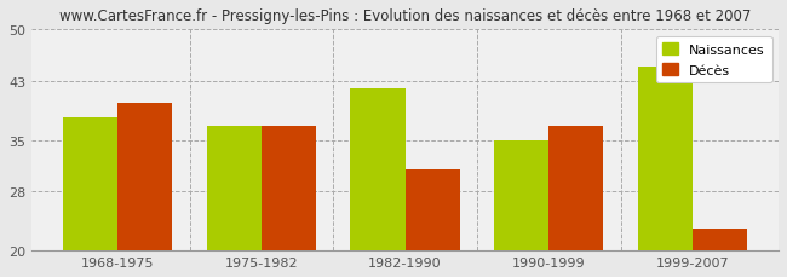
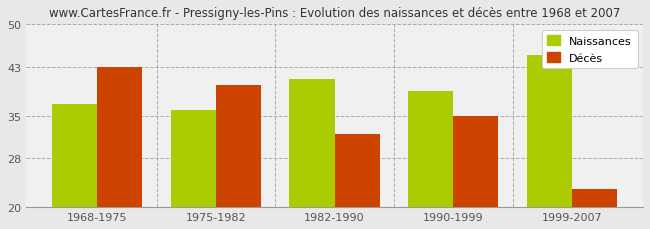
Naissances/1968-1975: 38 -> 37
Décès/1968-1975: 40 -> 43
Naissances/1975-1982: 37 -> 36
Décès/1975-1982: 37 -> 40
Naissances/1982-1990: 42 -> 41
Décès/1982-1990: 31 -> 32
Naissances/1990-1999: 35 -> 39
Décès/1990-1999: 37 -> 35
